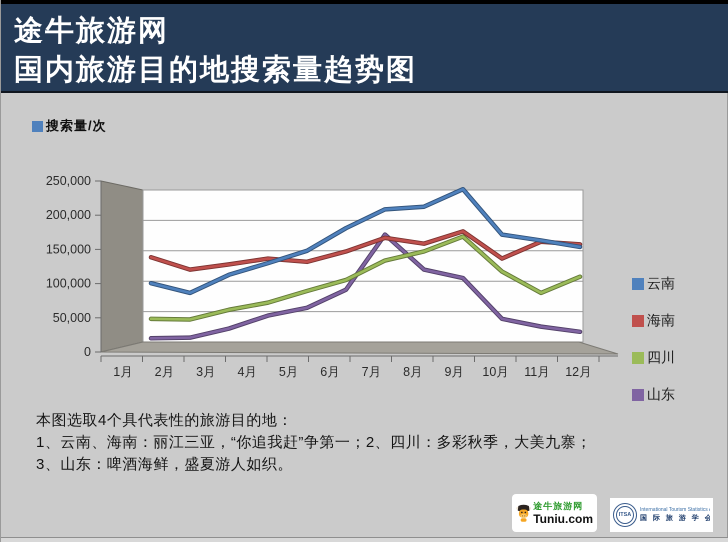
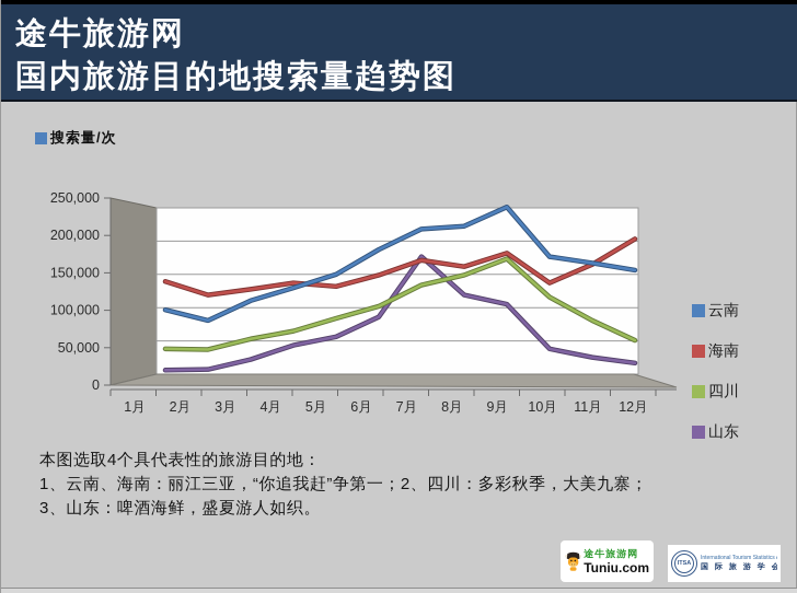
海南/12月: 160000 -> 200000
四川/12月: 110000 -> 60000
